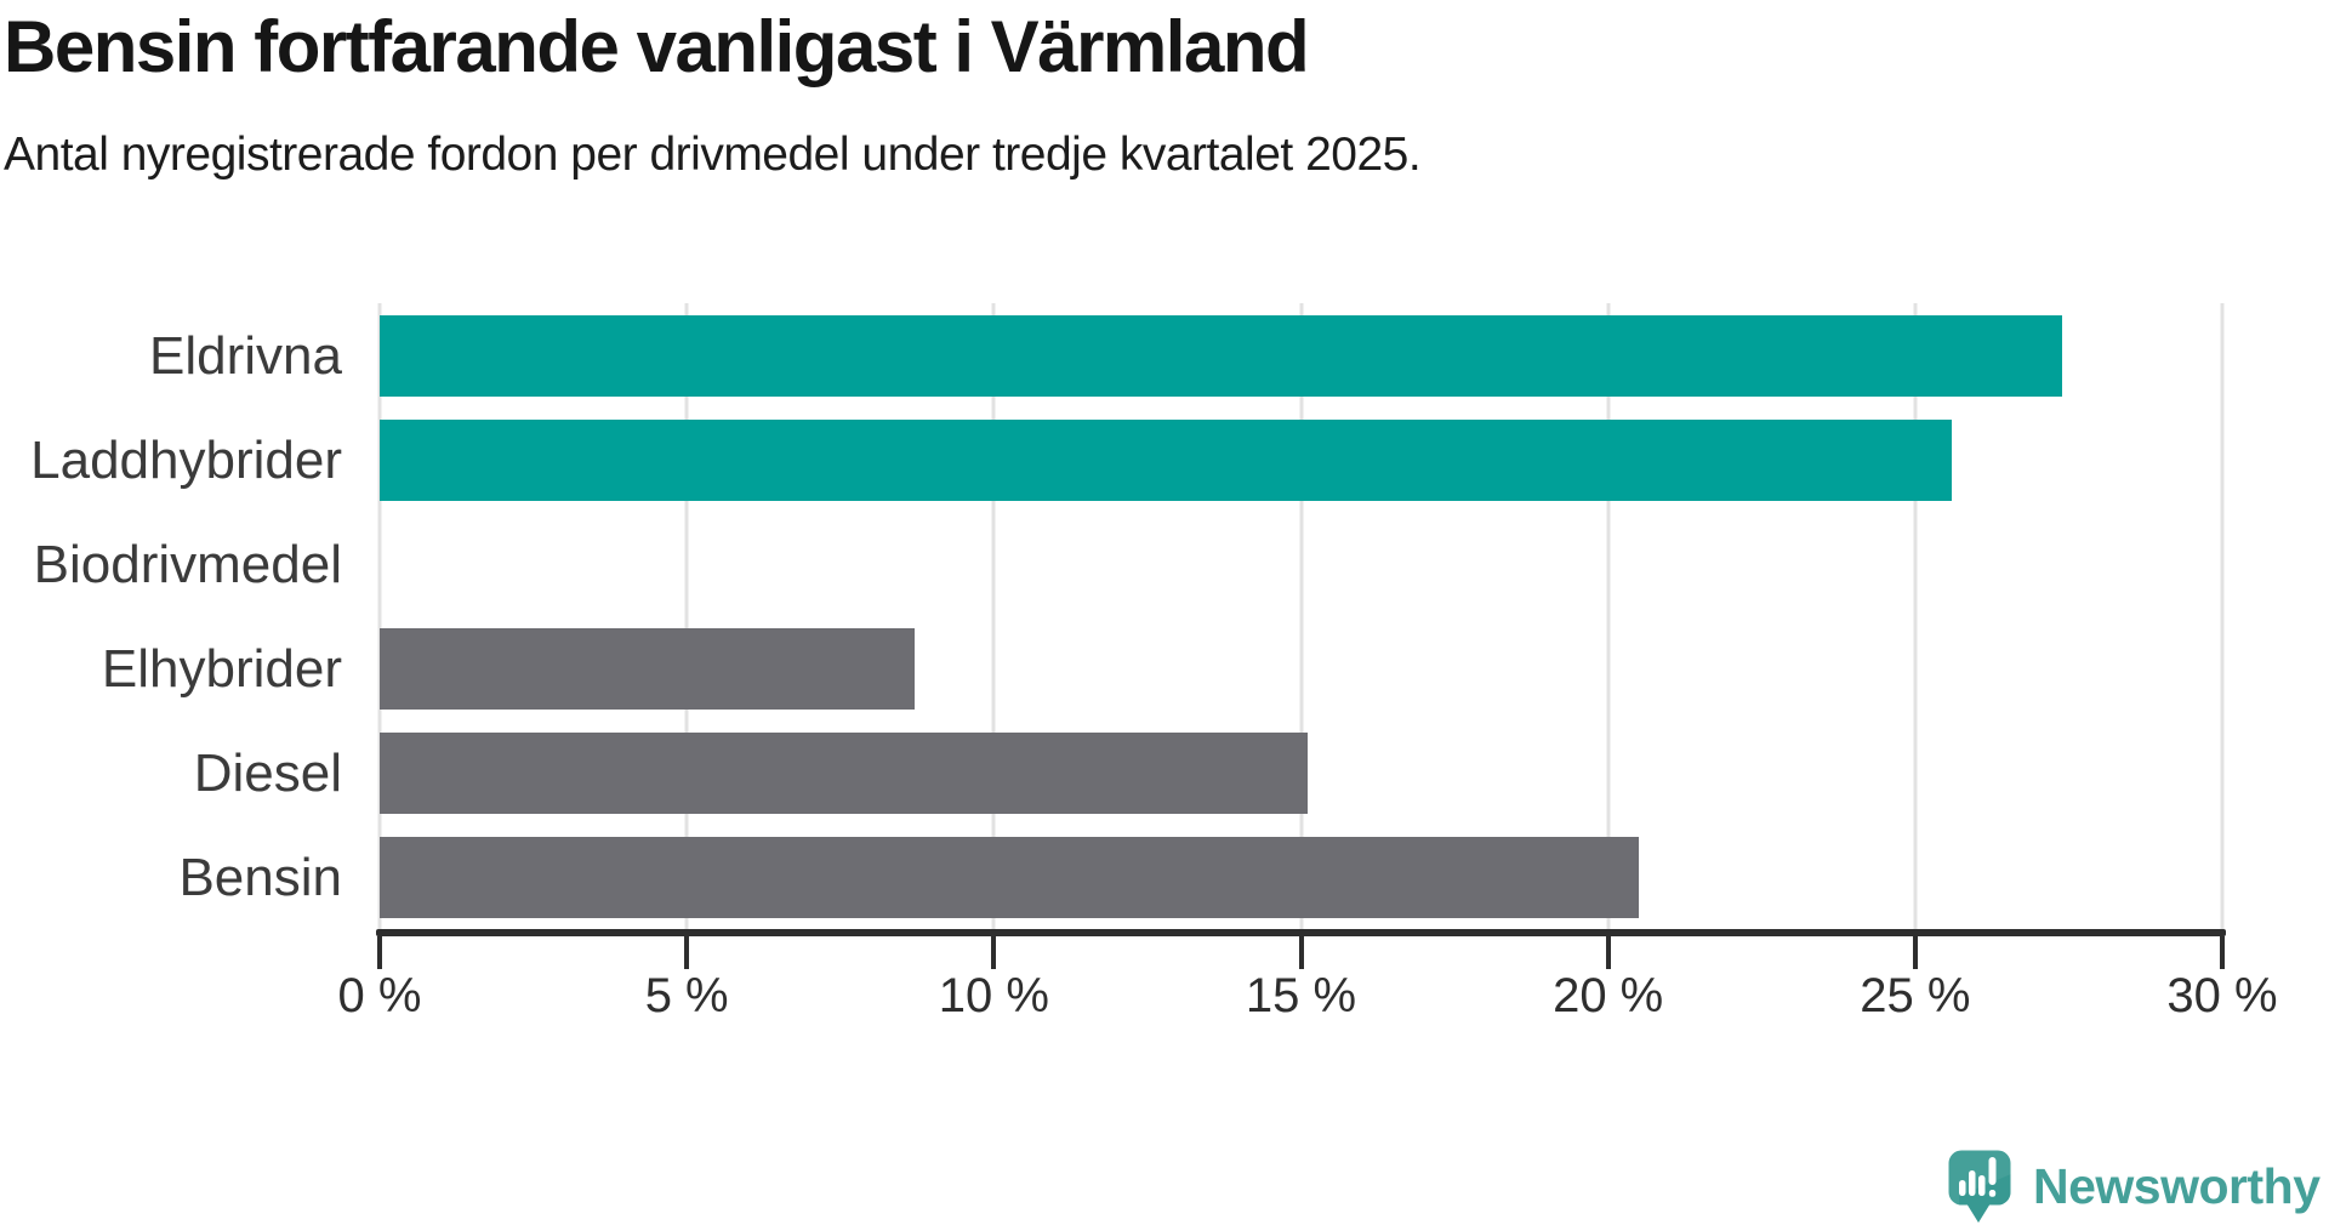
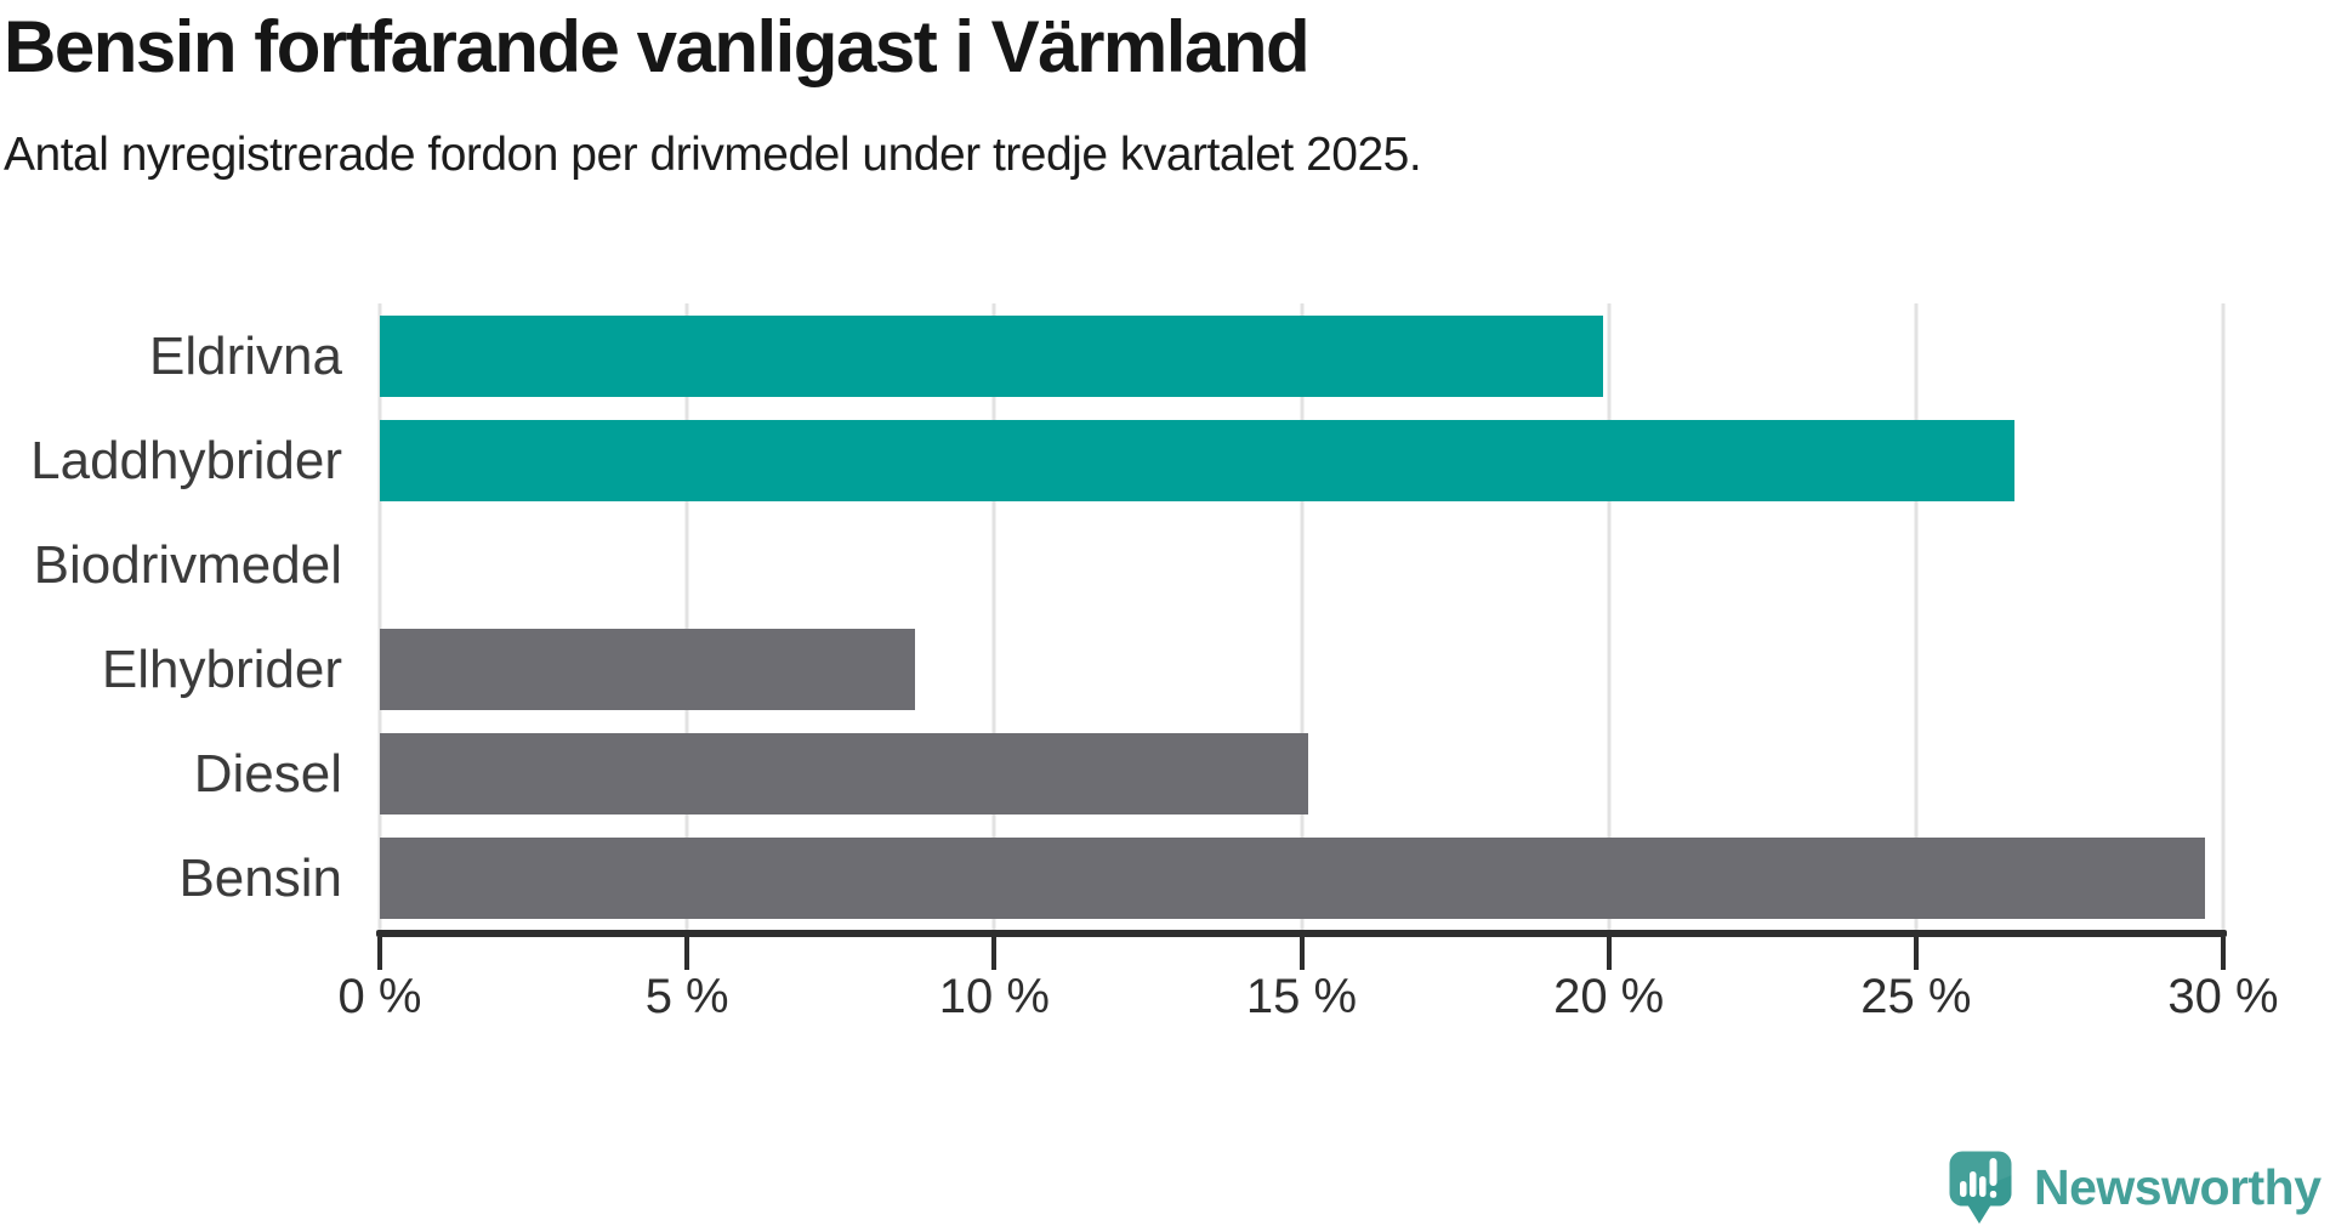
Eldrivna: 27.4% -> 19.9%
Laddhybrider: 25.6% -> 26.6%
Bensin: 20.5% -> 29.7%
